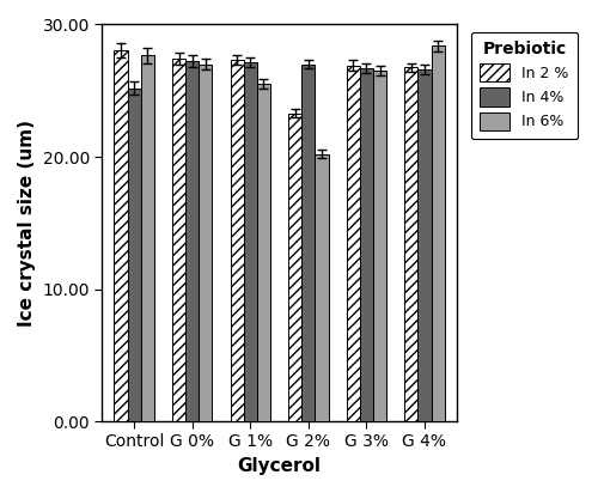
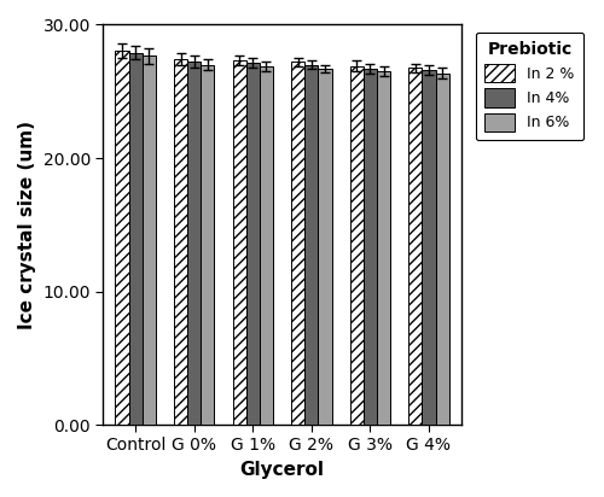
In 4%/Control: 25.2 -> 27.9
In 6%/G 1%: 25.5 -> 26.9
In 2 %/G 2%: 23.3 -> 27.2
In 6%/G 2%: 20.2 -> 26.7
In 6%/G 4%: 28.4 -> 26.4
